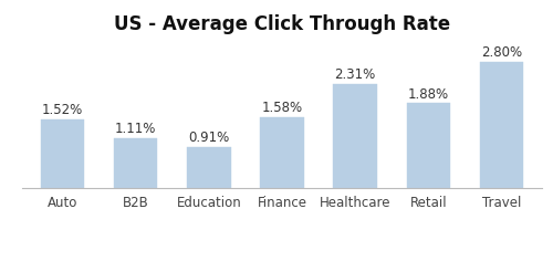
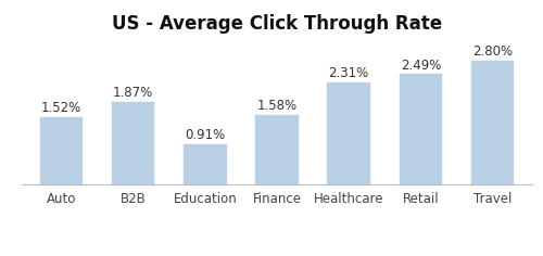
B2B: 1.11% -> 1.87%
Retail: 1.88% -> 2.49%
